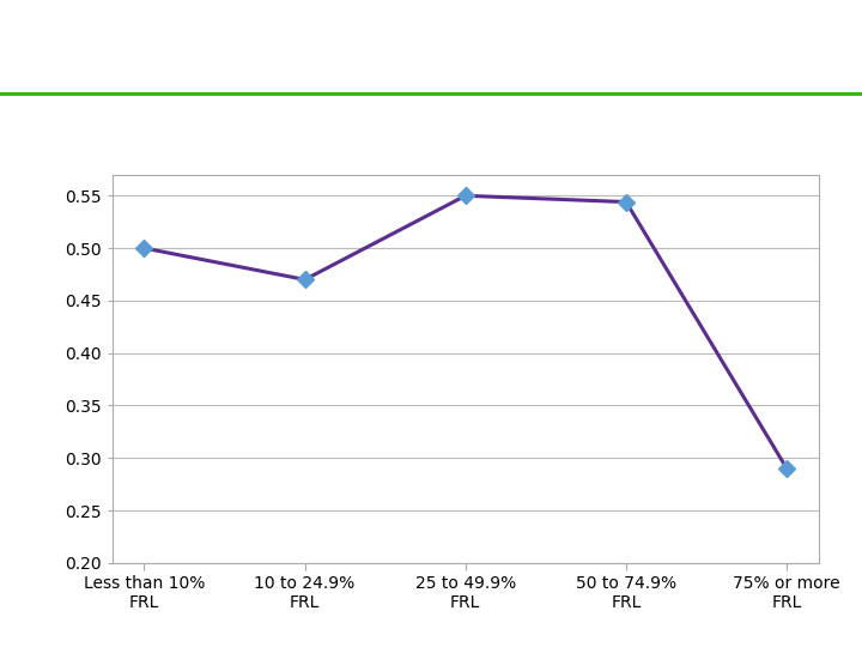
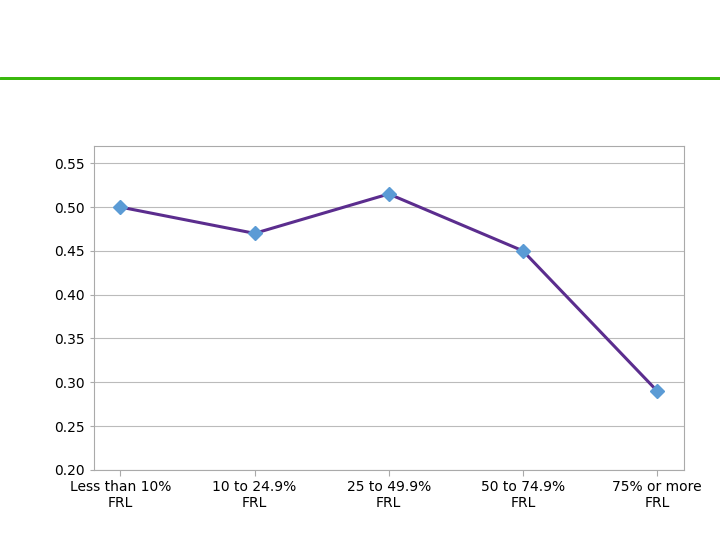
25 to 49.9% FRL: 0.550 -> 0.515
50 to 74.9% FRL: 0.544 -> 0.450
